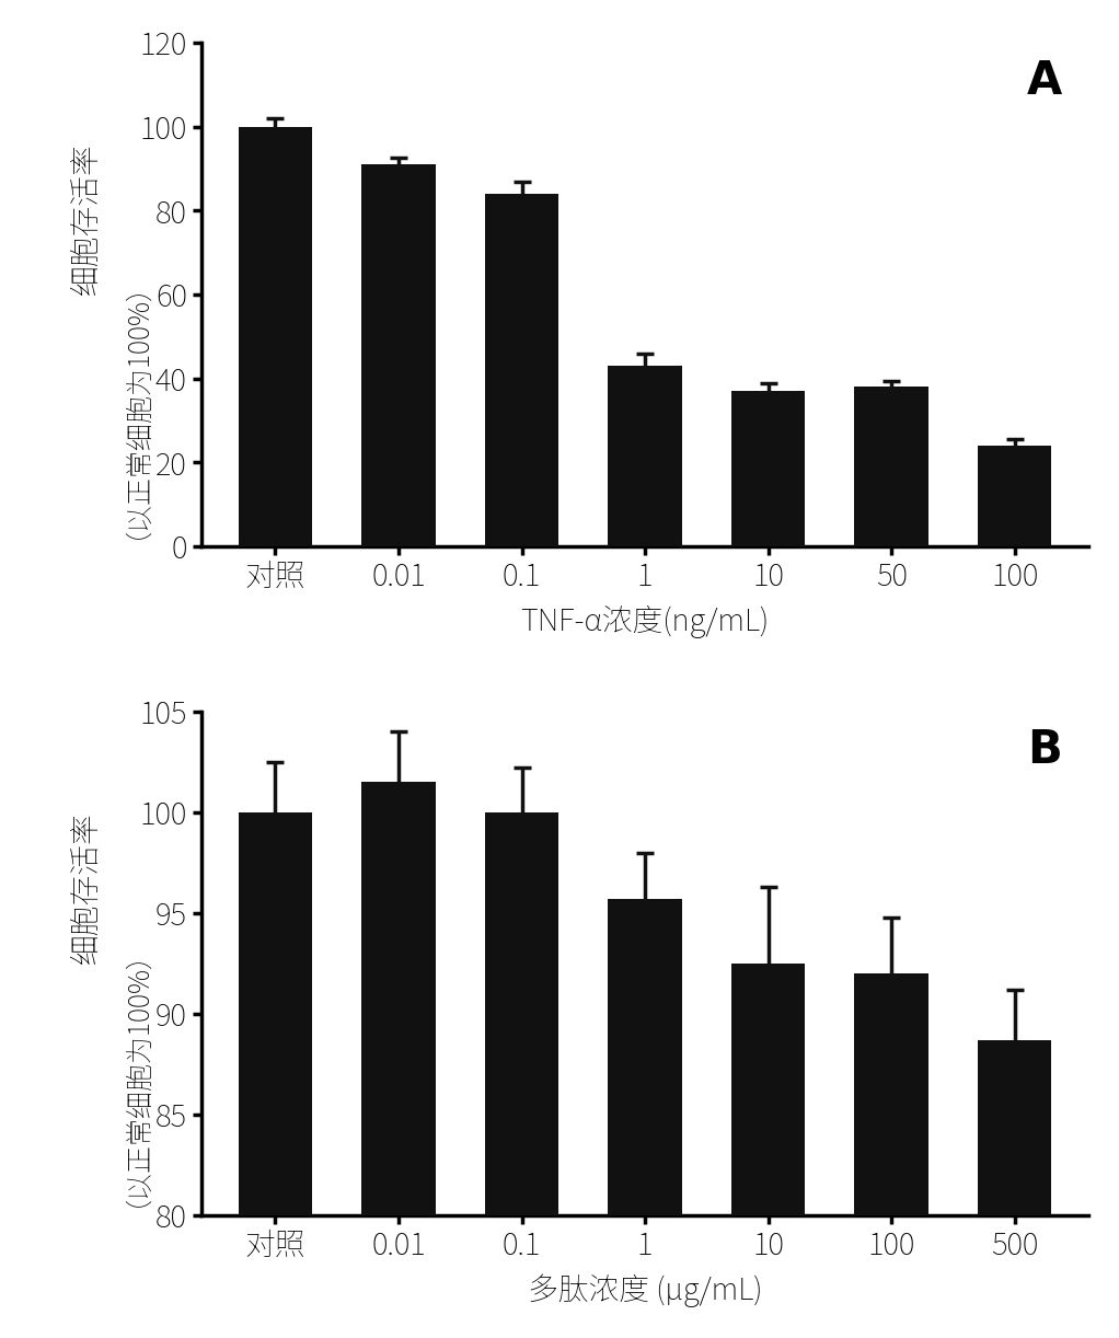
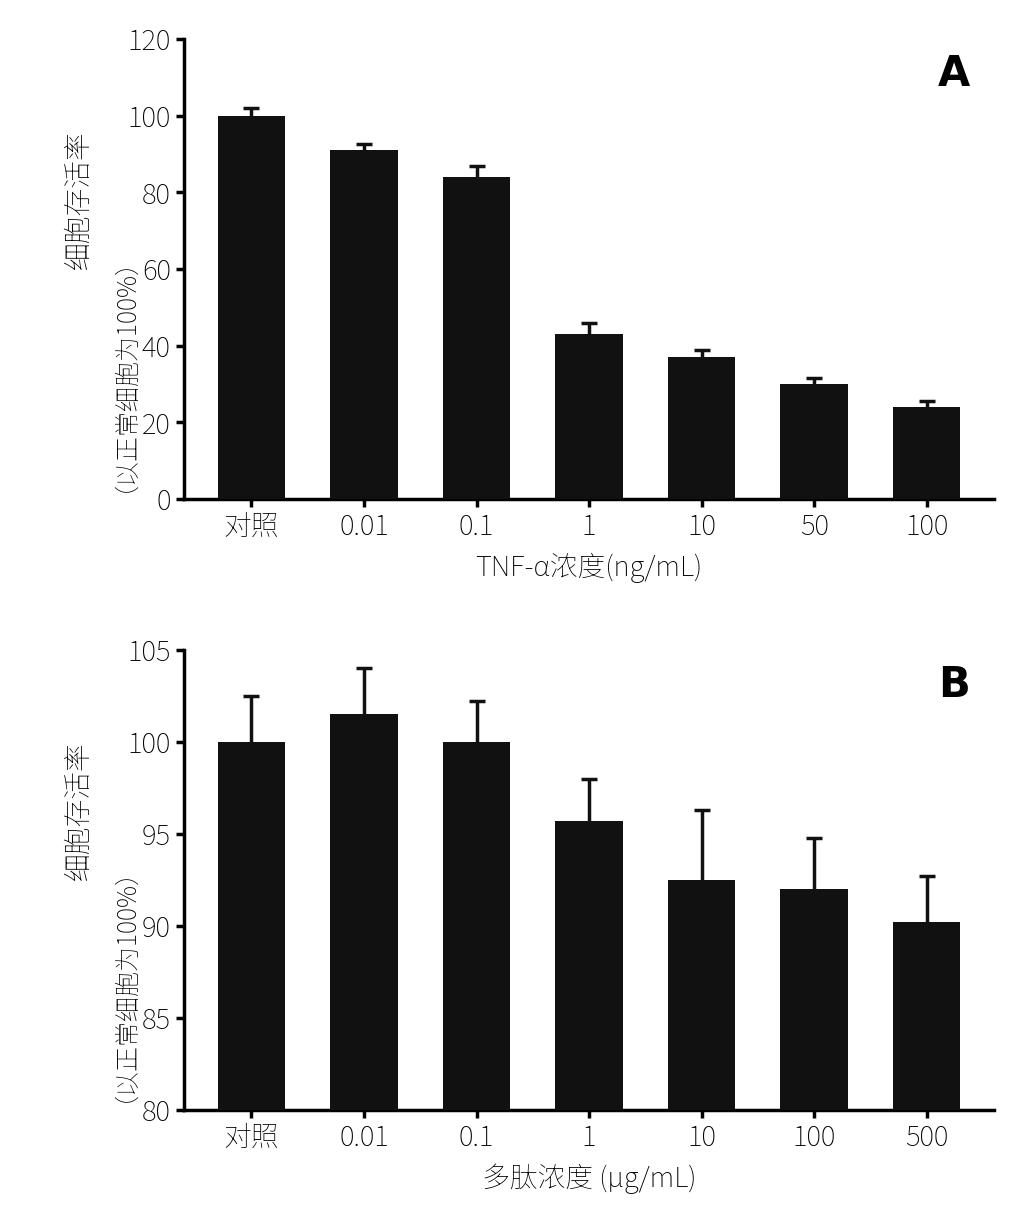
50: 38 -> 30
500: 88.7 -> 90.2
